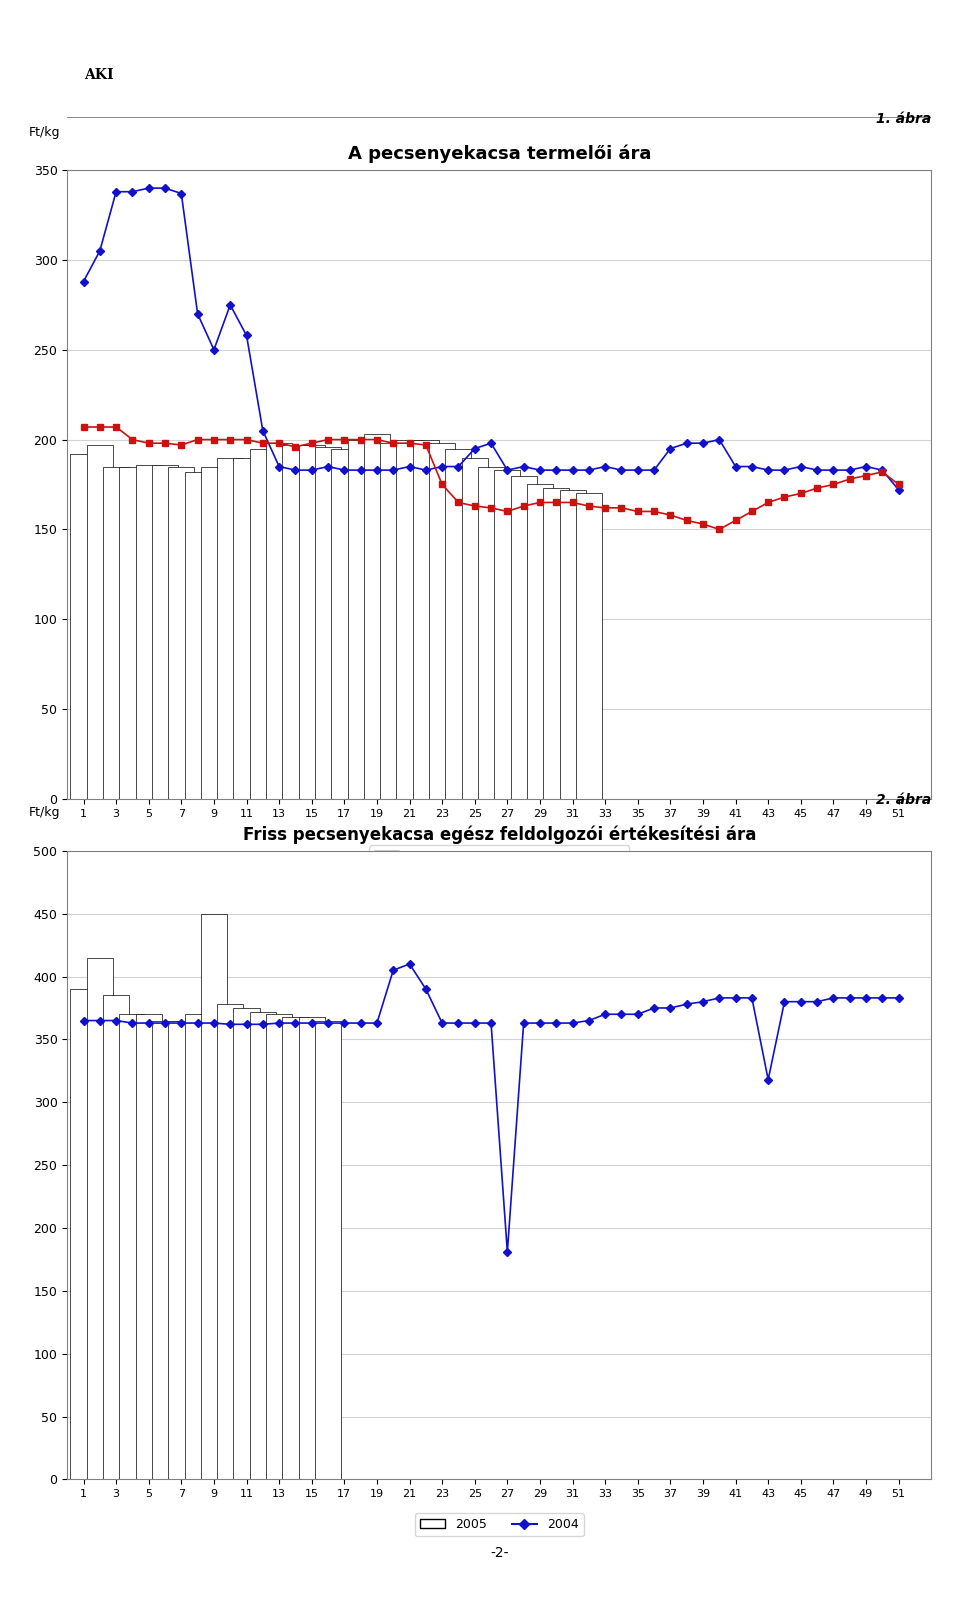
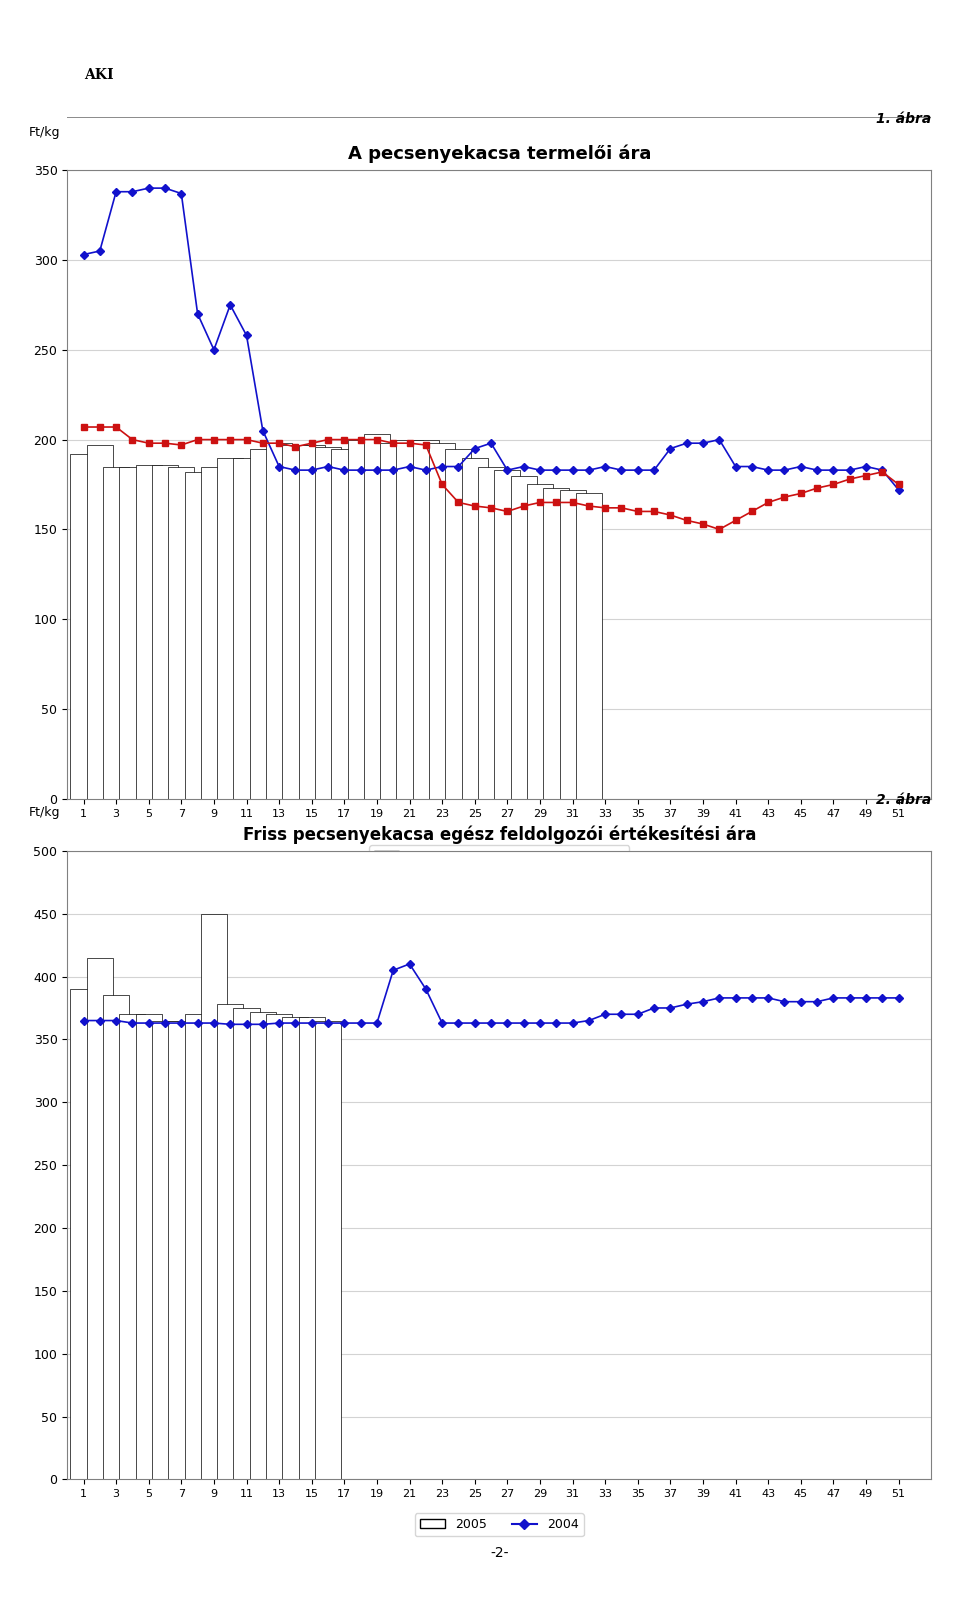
A pecsenyekacsa termelői ára/2004/1: 288 -> 303
Friss pecsenyekacsa egész feldolgozói értékesítési ára/2004/27: 181 -> 363
Friss pecsenyekacsa egész feldolgozói értékesítési ára/2004/43: 318 -> 383
